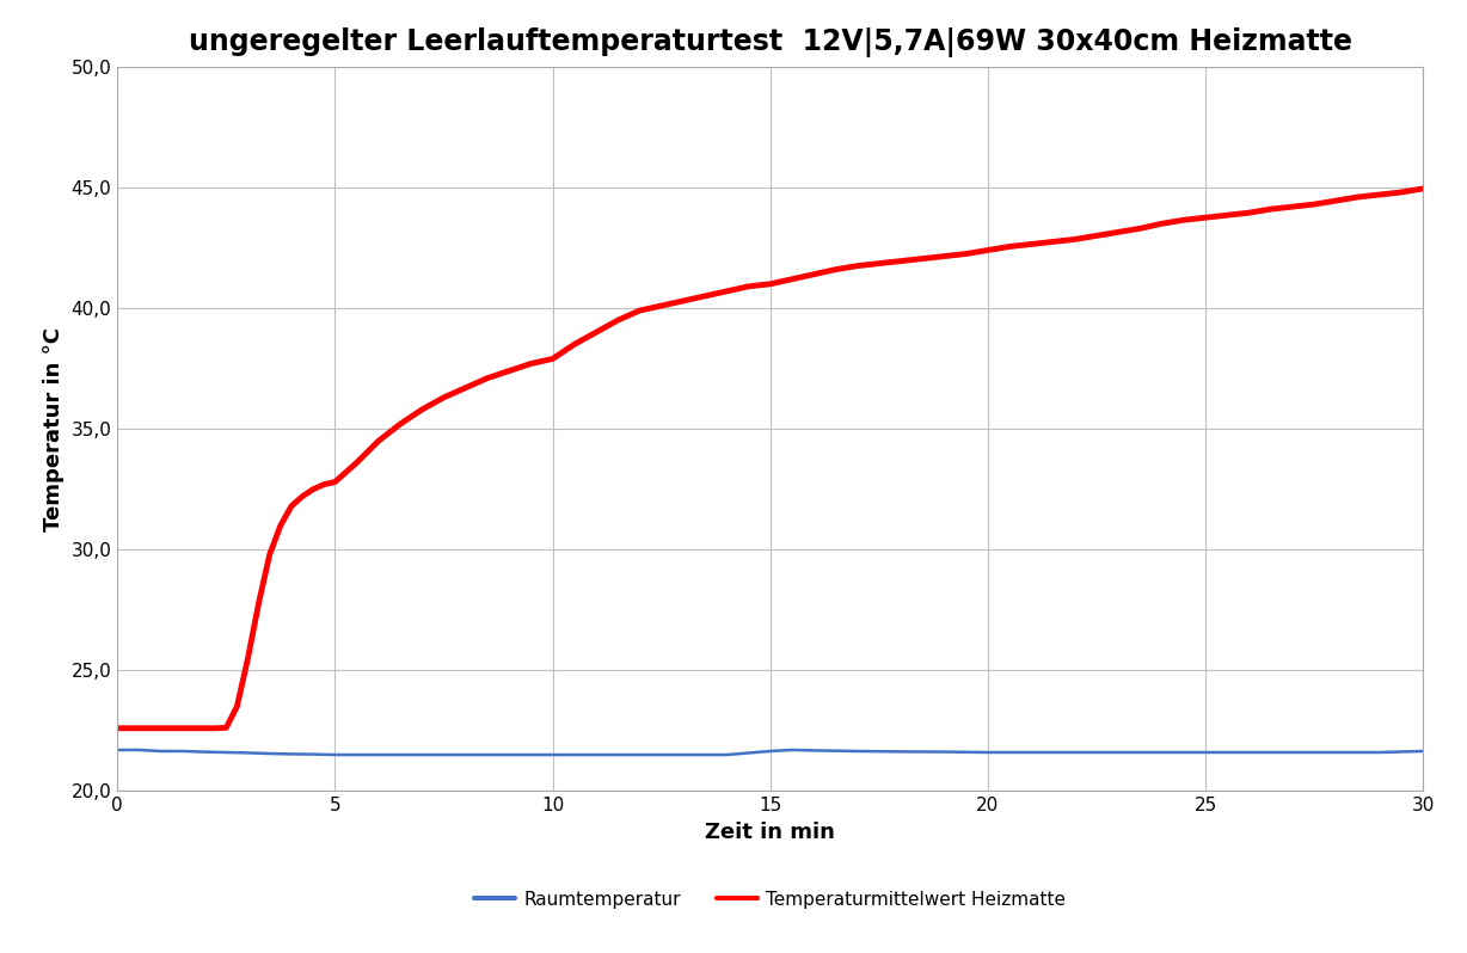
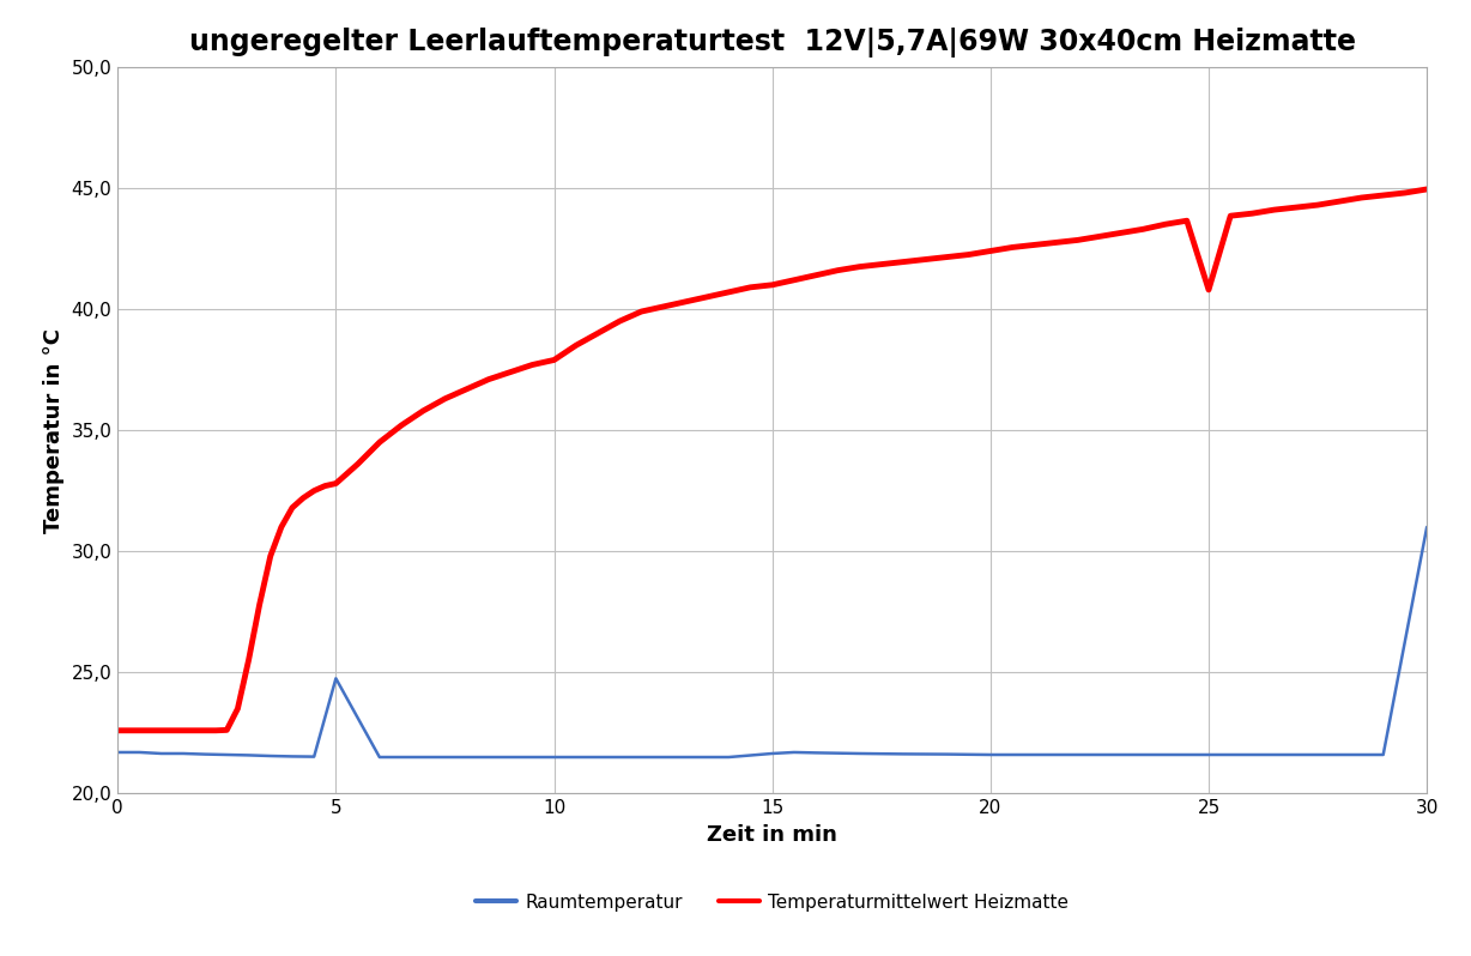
Raumtemperatur/5: 21,50 -> 24,75
Temperaturmittelwert Heizmatte/25: 43,75 -> 40,80
Raumtemperatur/30: 21,65 -> 31,00
